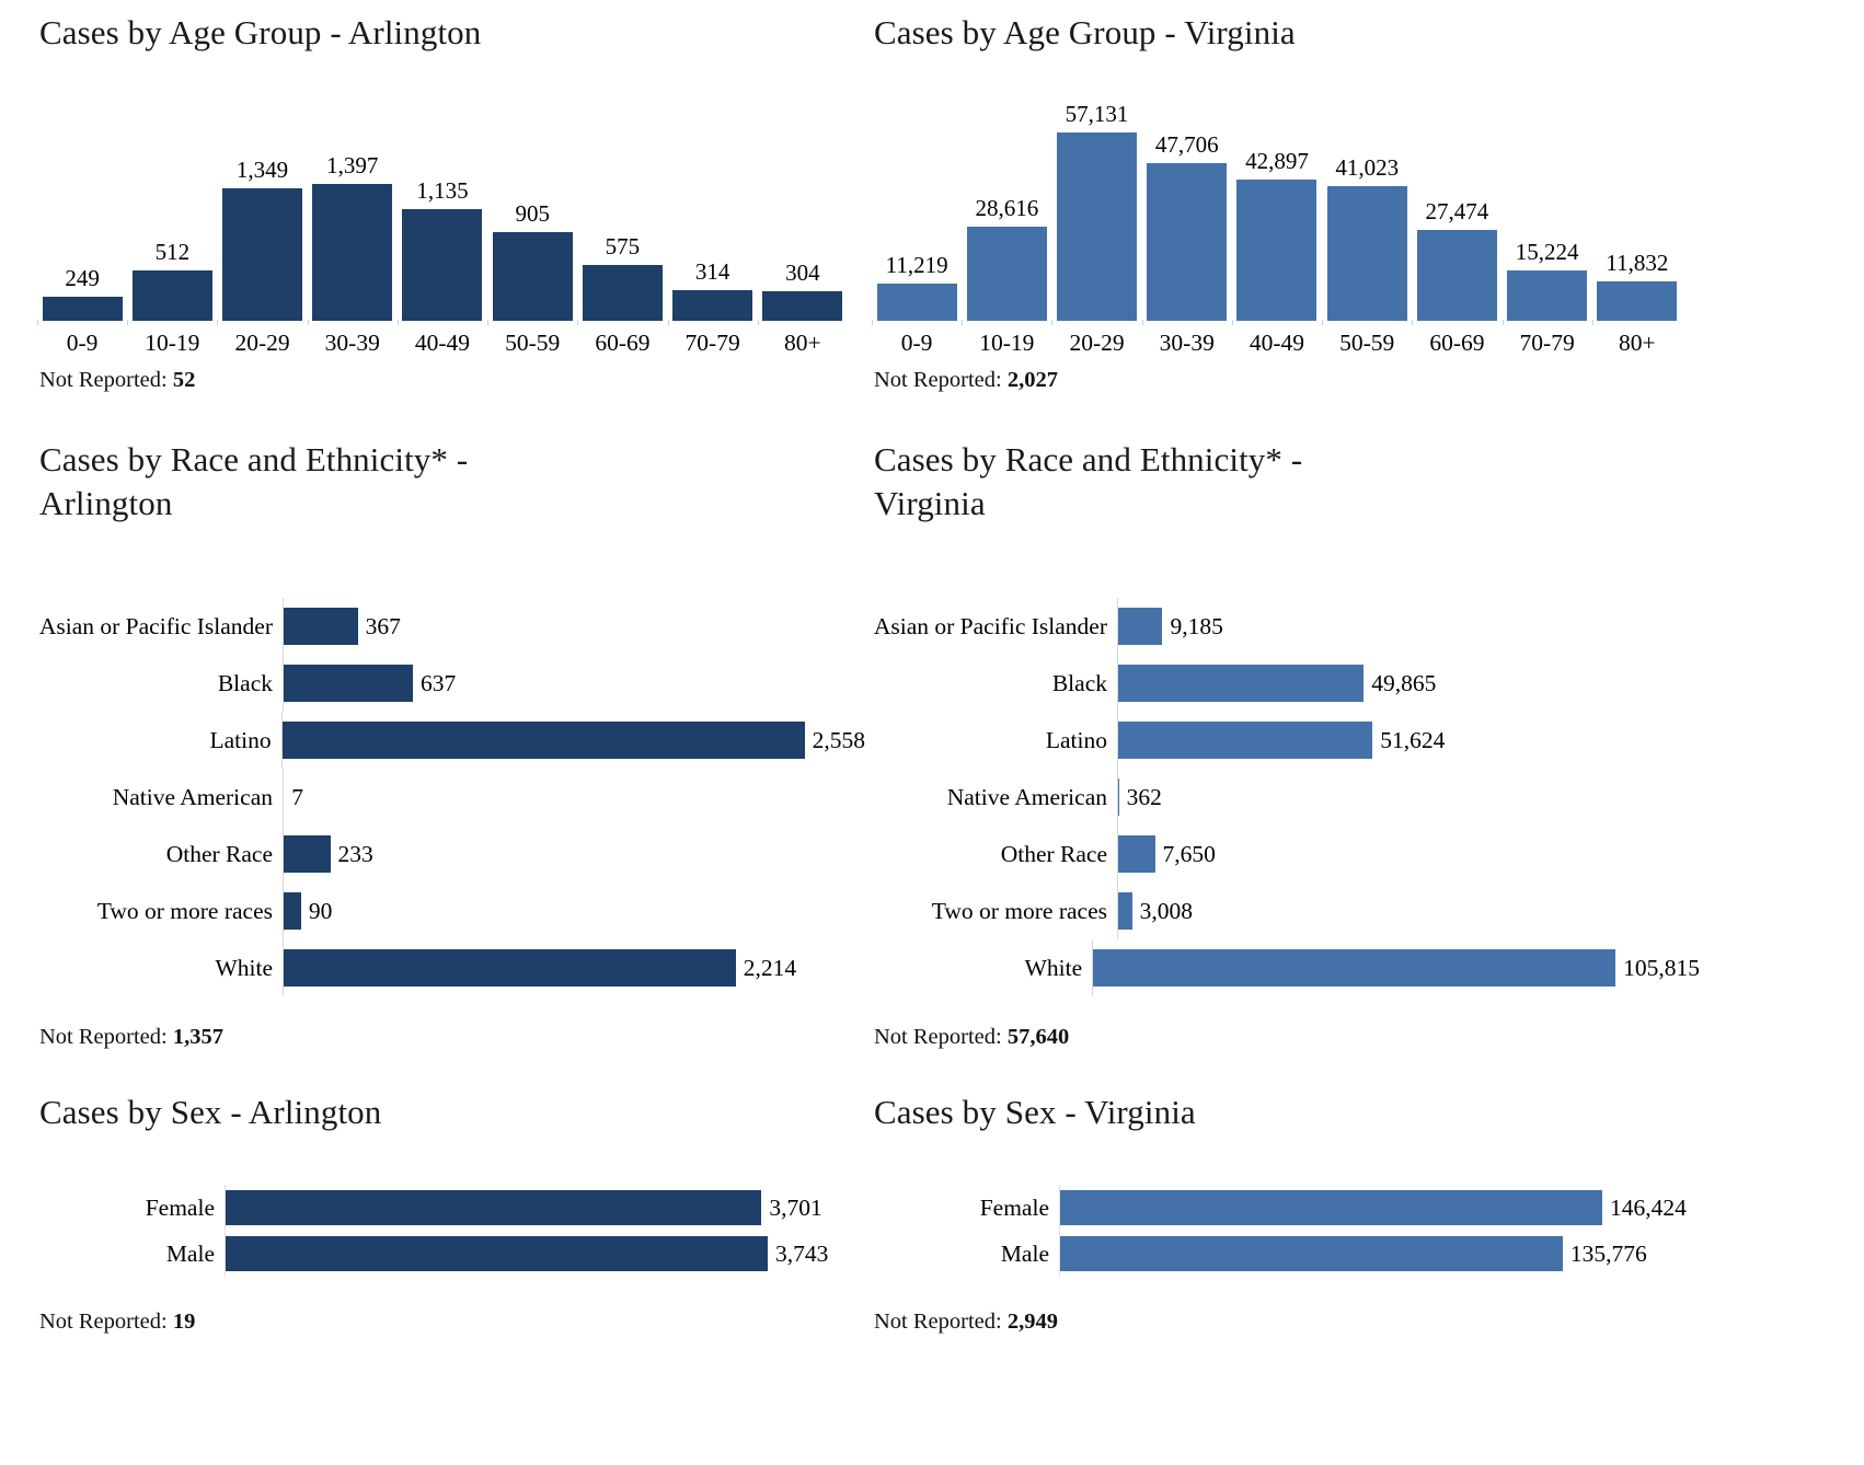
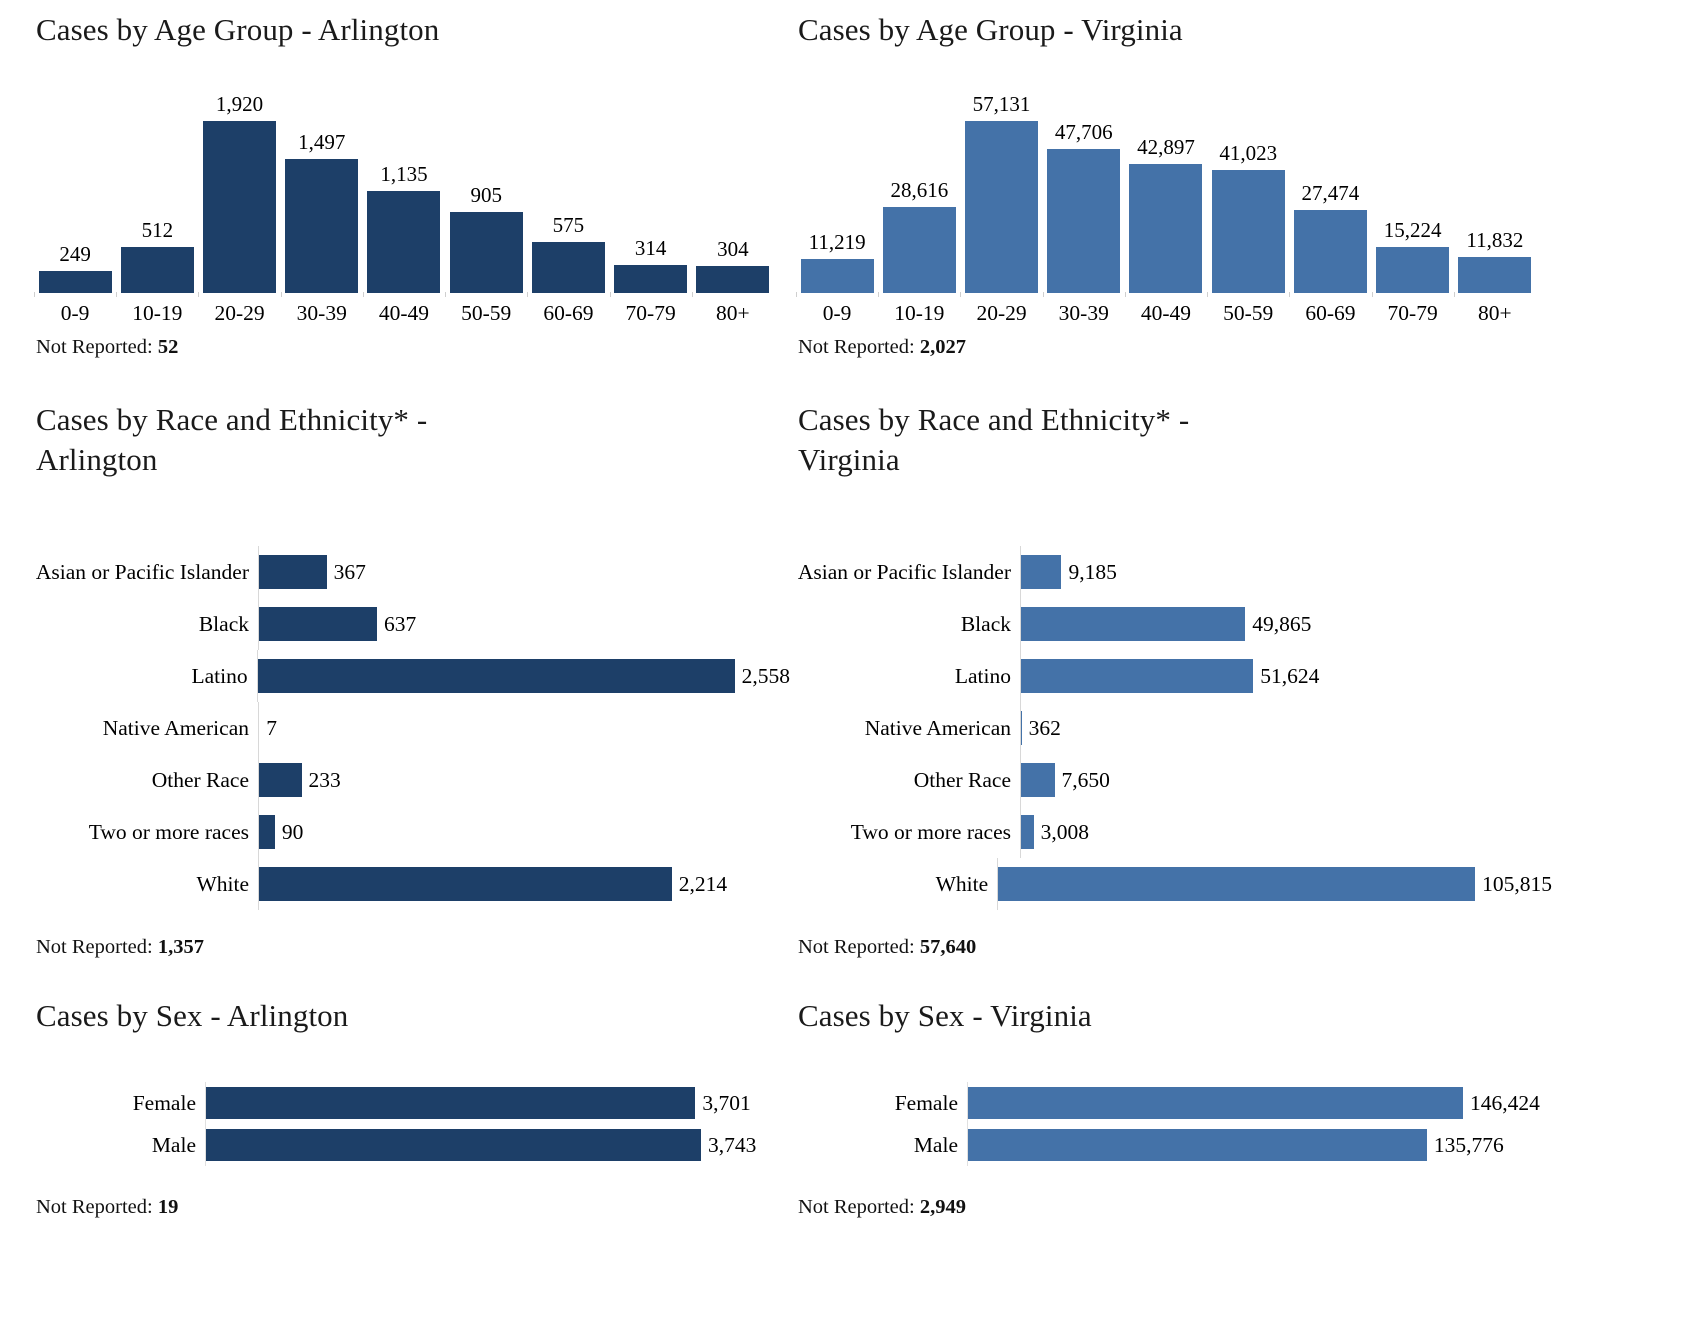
Cases by Age Group - Arlington/20-29: 1,349 -> 1,920
Cases by Age Group - Arlington/30-39: 1,397 -> 1,497
